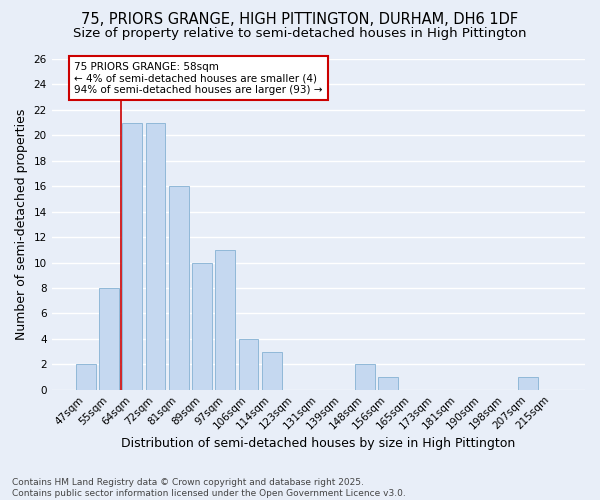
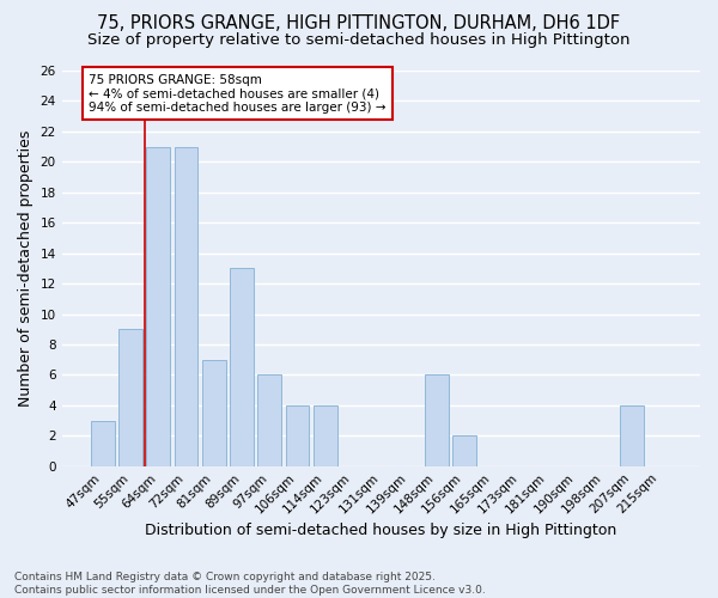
47sqm: 2 -> 3
55sqm: 8 -> 9
81sqm: 16 -> 7
89sqm: 10 -> 13
97sqm: 11 -> 6
114sqm: 3 -> 4
148sqm: 2 -> 6
156sqm: 1 -> 2
207sqm: 1 -> 4
